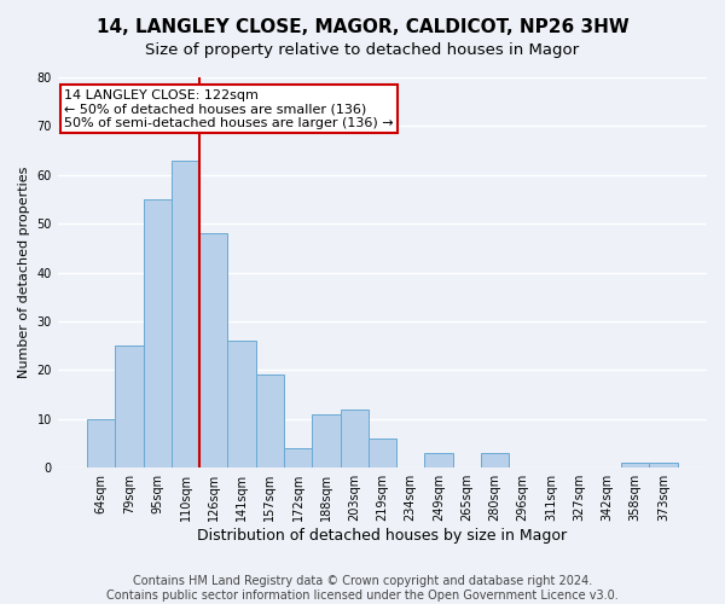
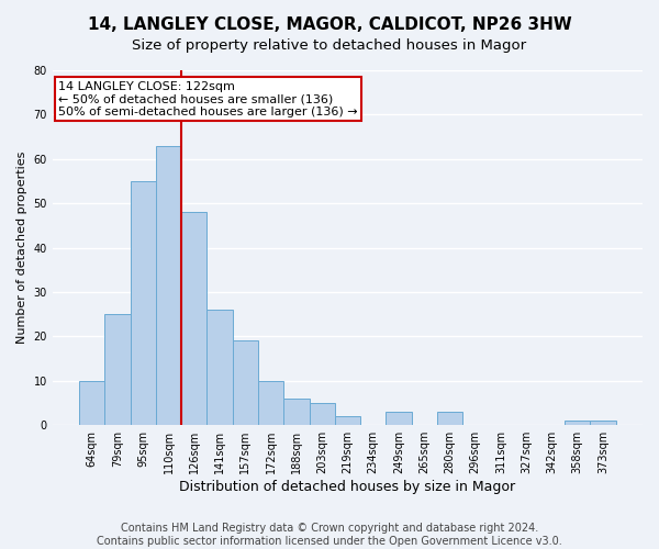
172sqm: 4 -> 10
188sqm: 11 -> 6
203sqm: 12 -> 5
219sqm: 6 -> 2
